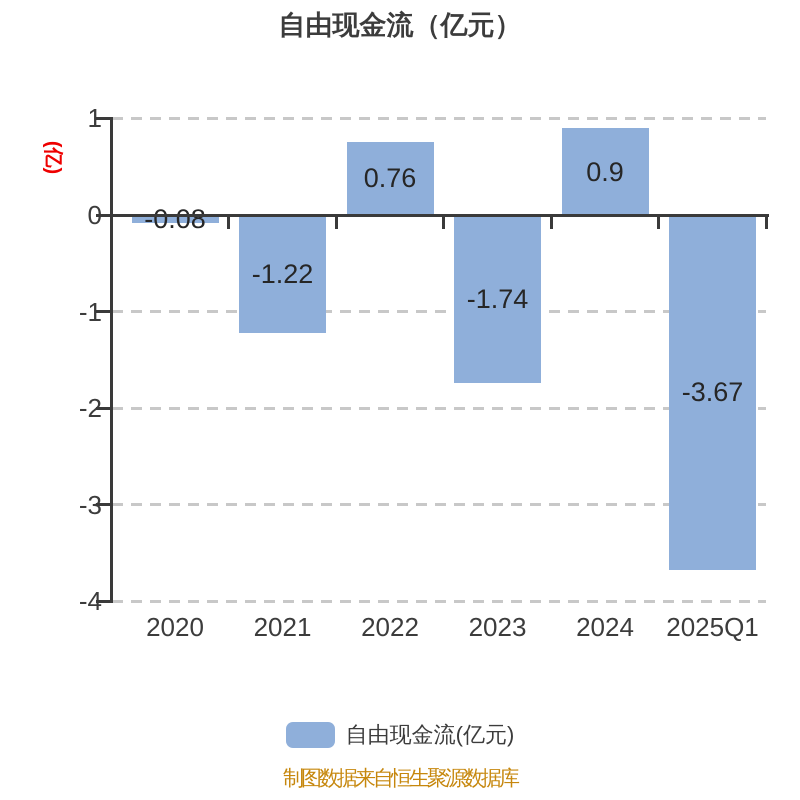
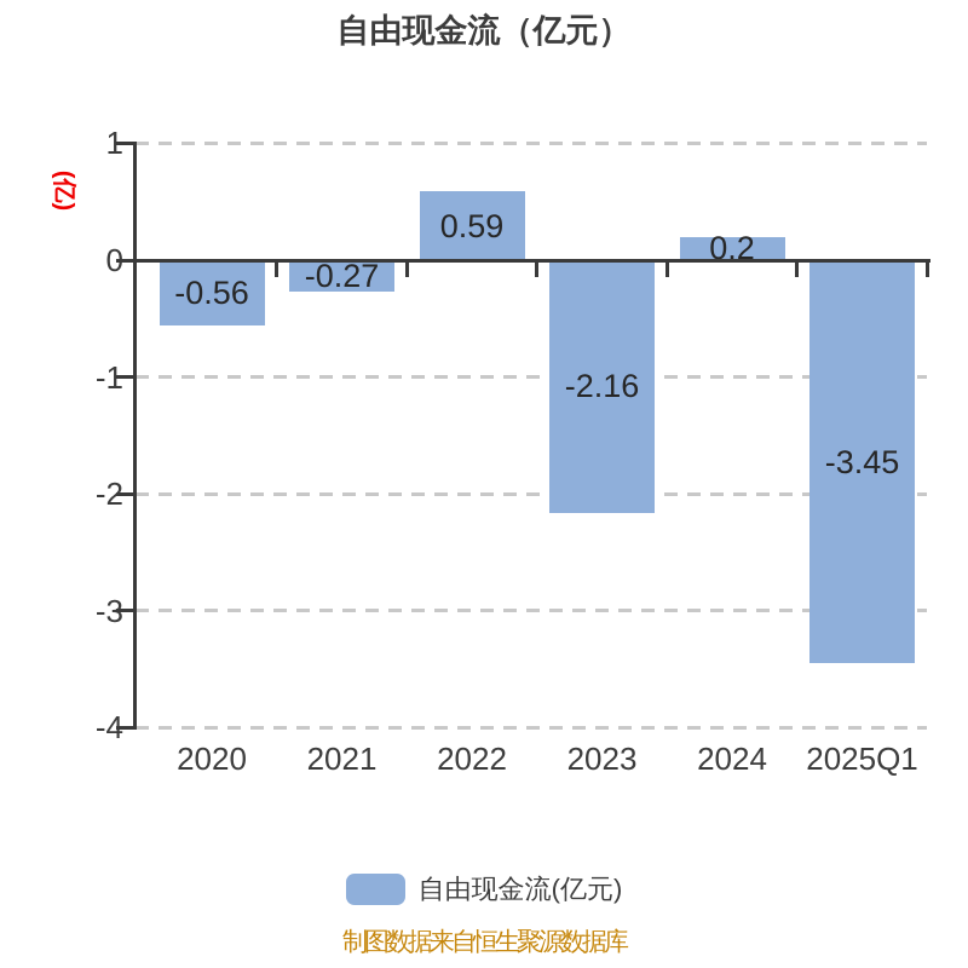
2020: -0.08 -> -0.56
2021: -1.22 -> -0.27
2022: 0.76 -> 0.59
2023: -1.74 -> -2.16
2024: 0.9 -> 0.2
2025Q1: -3.67 -> -3.45
